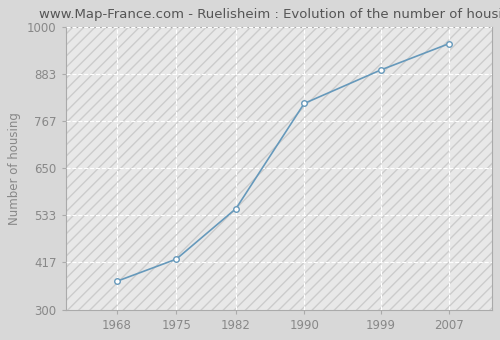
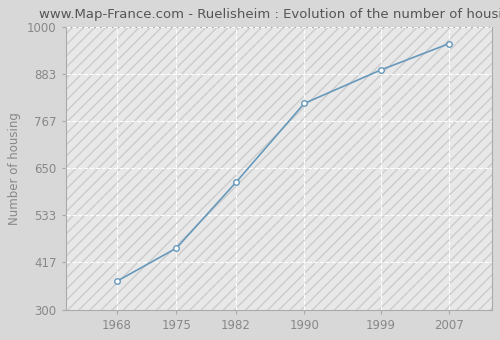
1975: 425 -> 452
1982: 550 -> 615
